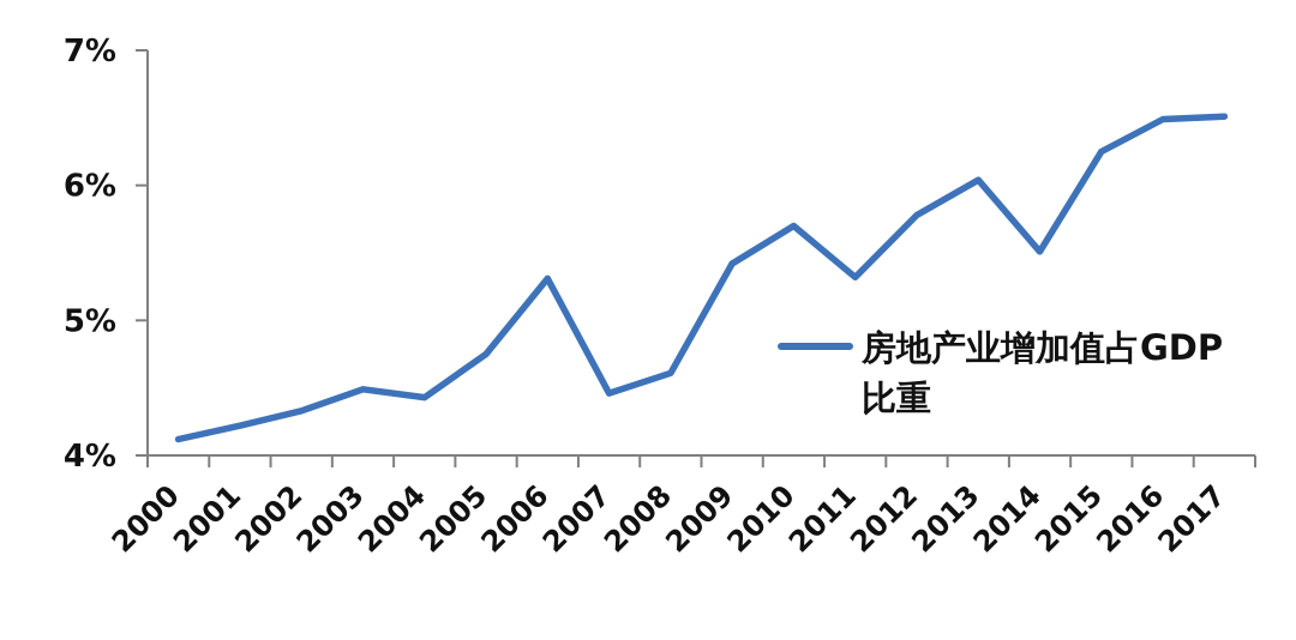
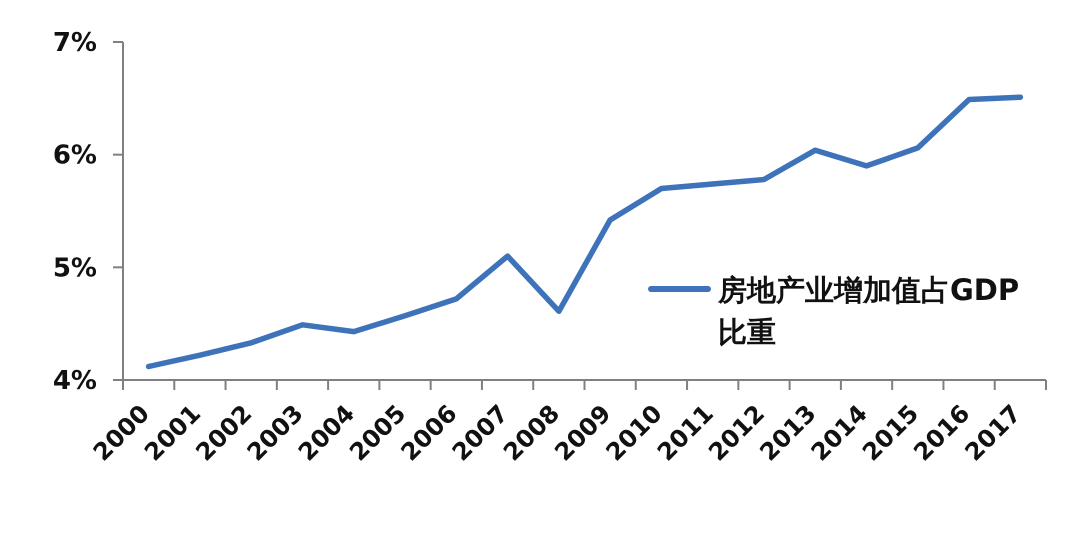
2005: 4.75% -> 4.57%
2006: 5.31% -> 4.72%
2007: 4.46% -> 5.10%
2011: 5.32% -> 5.74%
2014: 5.51% -> 5.90%
2015: 6.25% -> 6.06%
